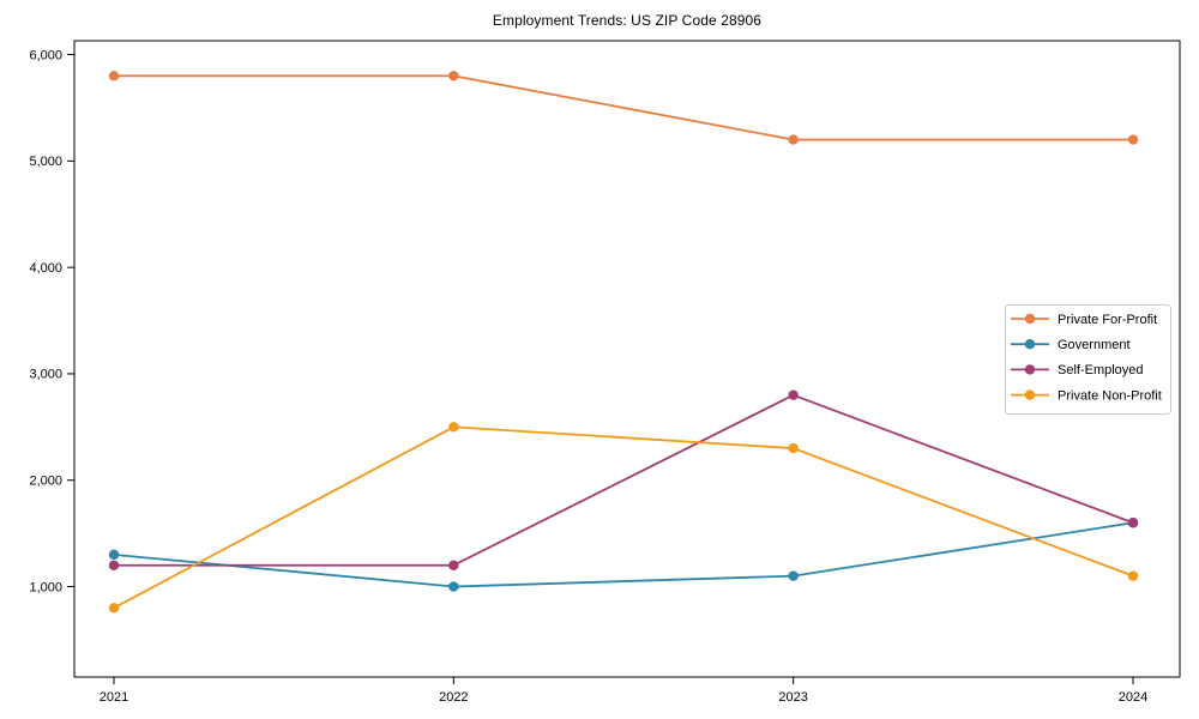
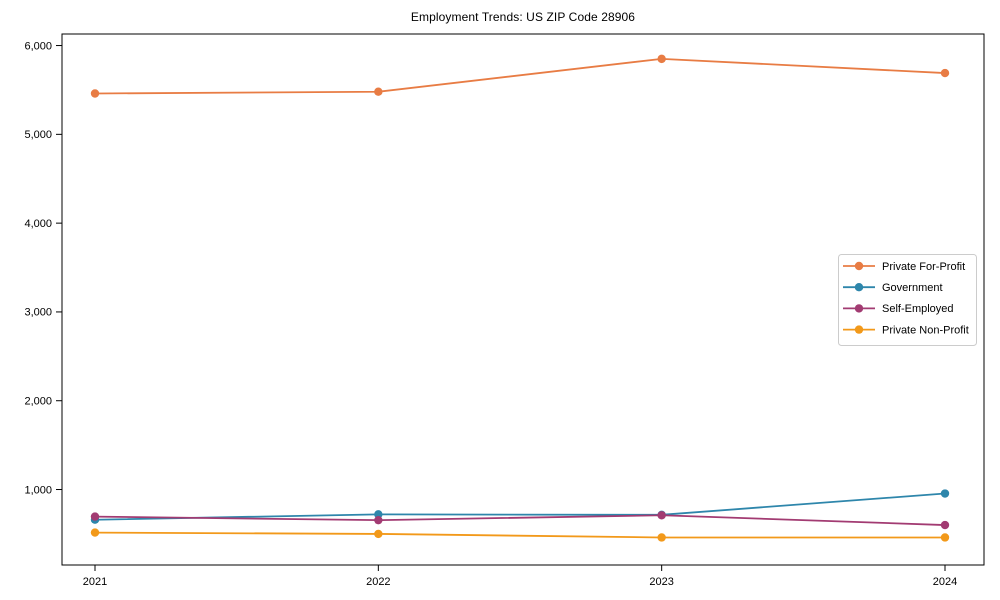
Private For-Profit/2021: 5800 -> 5500
Government/2021: 1300 -> 700
Self-Employed/2021: 1200 -> 700
Private Non-Profit/2021: 800 -> 500
Private For-Profit/2022: 5800 -> 5500
Government/2022: 1000 -> 700
Self-Employed/2022: 1200 -> 700
Private Non-Profit/2022: 2500 -> 500
Private For-Profit/2023: 5200 -> 5800
Government/2023: 1100 -> 700
Self-Employed/2023: 2800 -> 700
Private Non-Profit/2023: 2300 -> 500
Private For-Profit/2024: 5200 -> 5700
Government/2024: 1600 -> 1000
Self-Employed/2024: 1600 -> 600
Private Non-Profit/2024: 1100 -> 500
